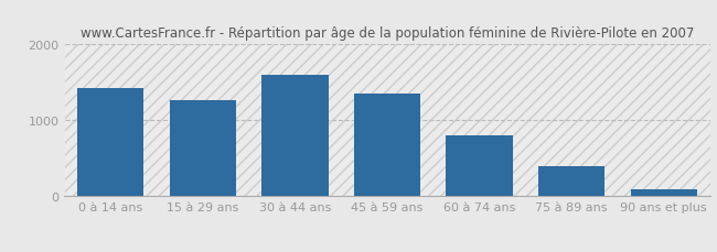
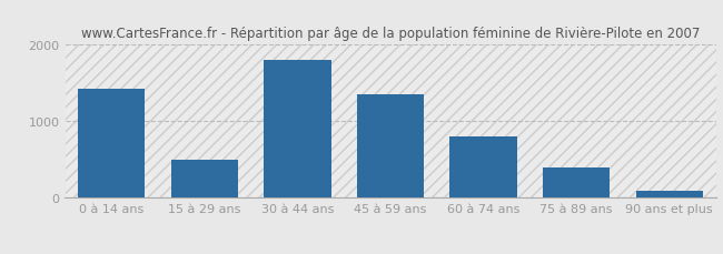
15 à 29 ans: 1270 -> 500
30 à 44 ans: 1600 -> 1800
